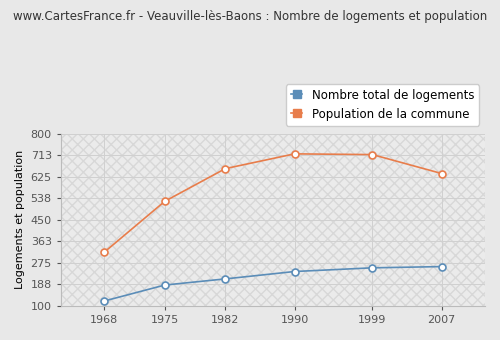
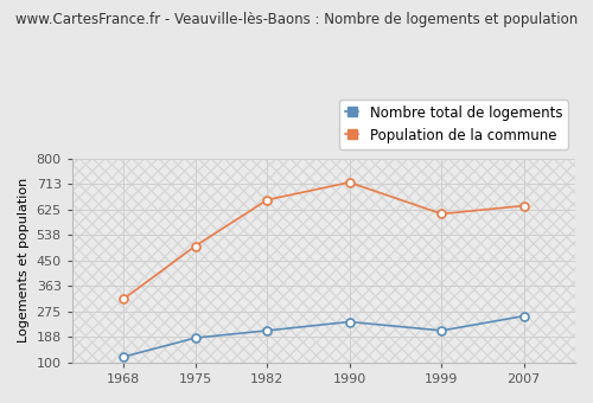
Population de la commune/1975: 525 -> 500
Nombre total de logements/1999: 255 -> 210
Population de la commune/1999: 715 -> 610
